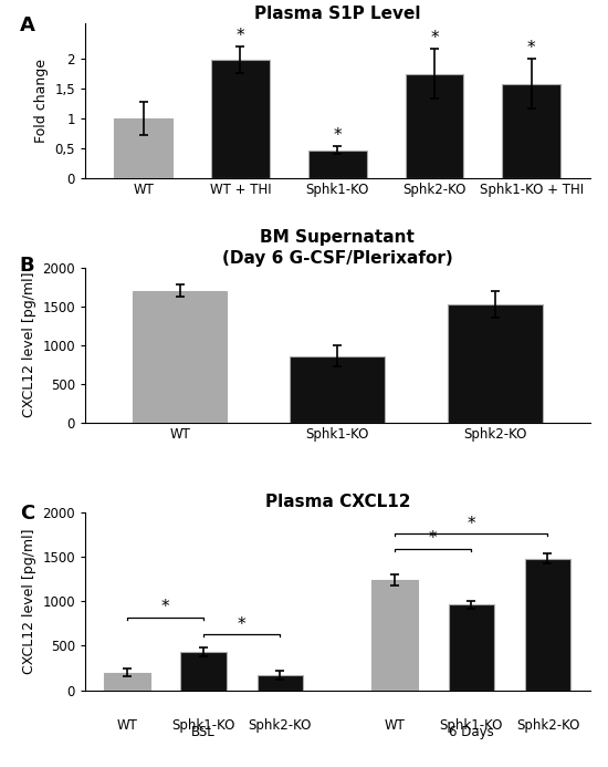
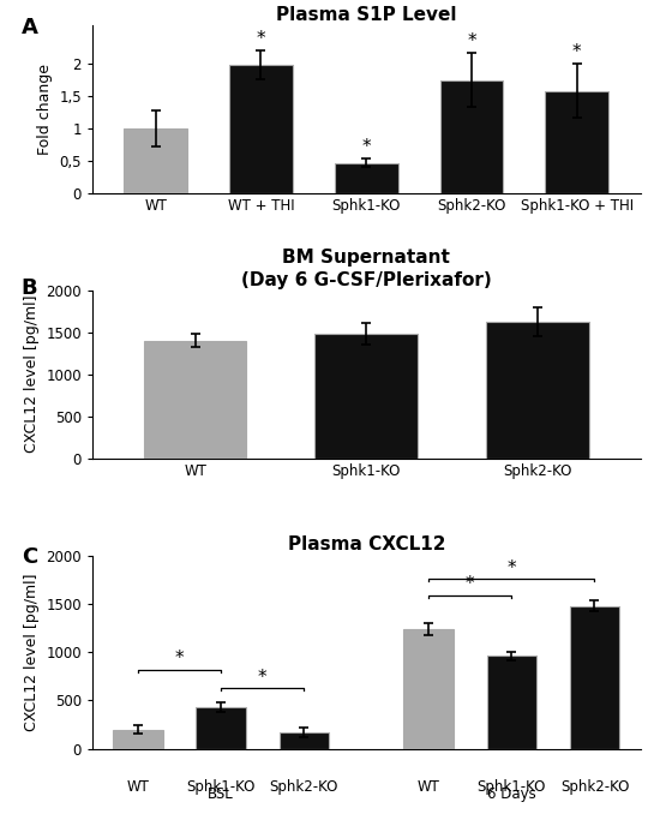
BM Supernatant (Day 6 G-CSF/Plerixafor)/WT: 1700 -> 1400
BM Supernatant (Day 6 G-CSF/Plerixafor)/Sphk1-KO: 860 -> 1480
BM Supernatant (Day 6 G-CSF/Plerixafor)/Sphk2-KO: 1520 -> 1620
